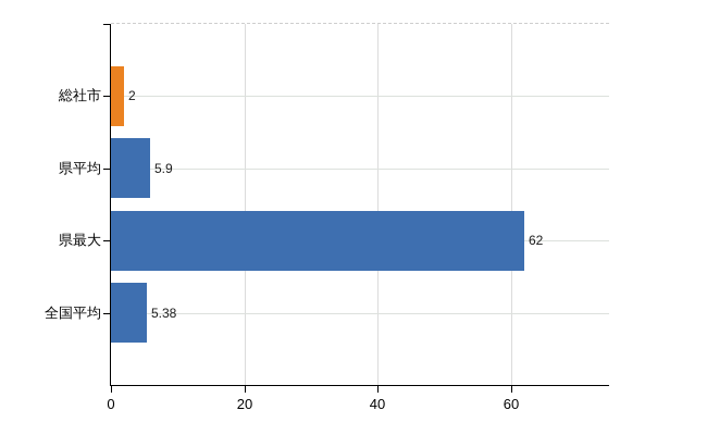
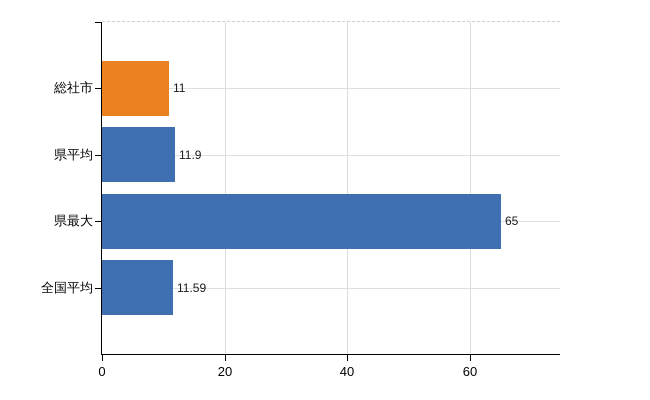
総社市: 2 -> 11
県平均: 5.9 -> 11.9
県最大: 62 -> 65
全国平均: 5.38 -> 11.59
